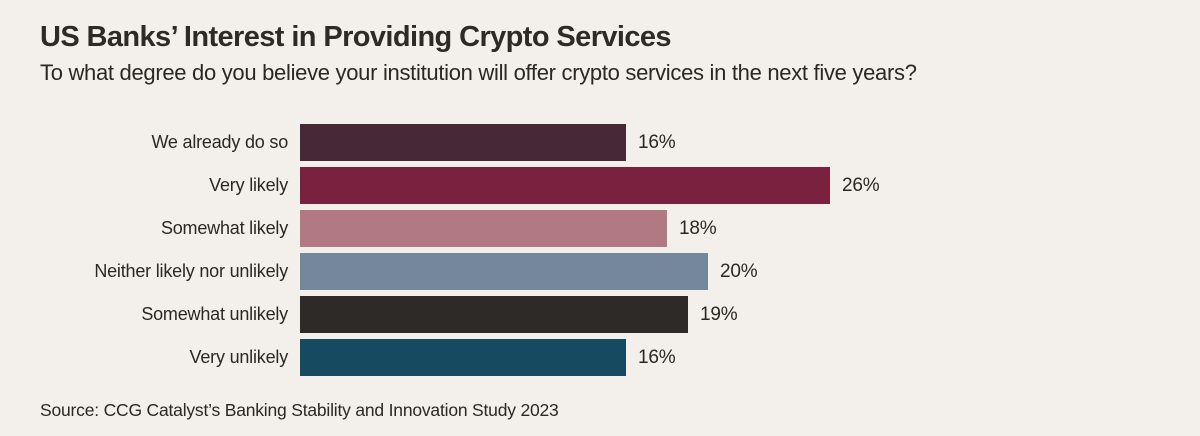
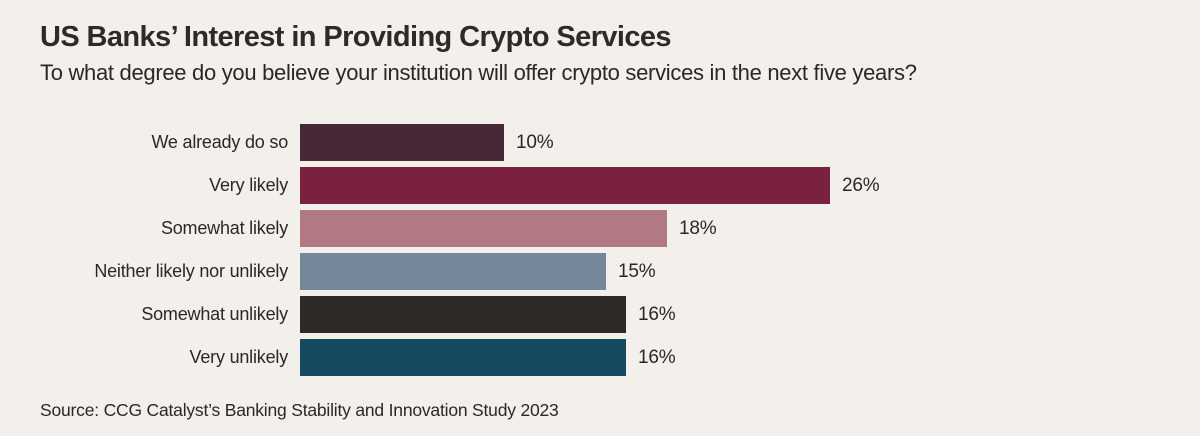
We already do so: 16% -> 10%
Neither likely nor unlikely: 20% -> 15%
Somewhat unlikely: 19% -> 16%
